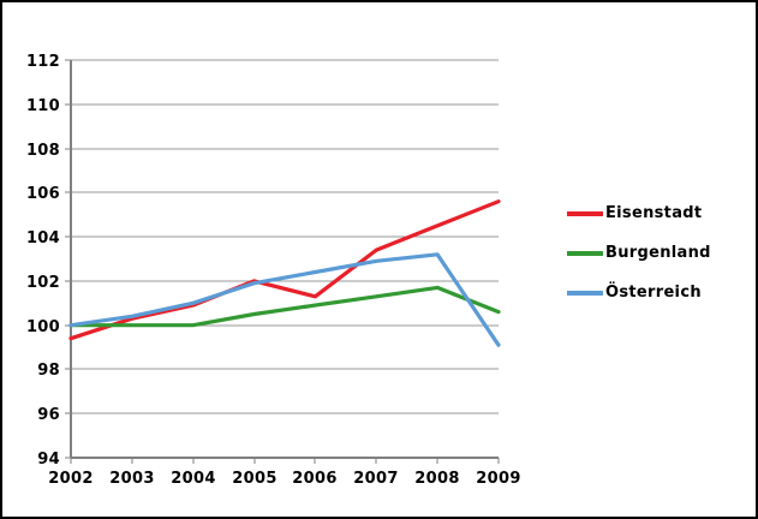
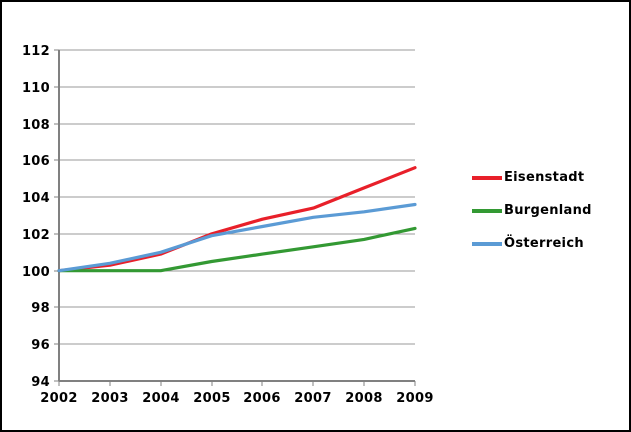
Eisenstadt/2002: 99.4 -> 100.0
Eisenstadt/2006: 101.3 -> 102.8
Burgenland/2009: 100.6 -> 102.3
Österreich/2009: 99.1 -> 103.6
